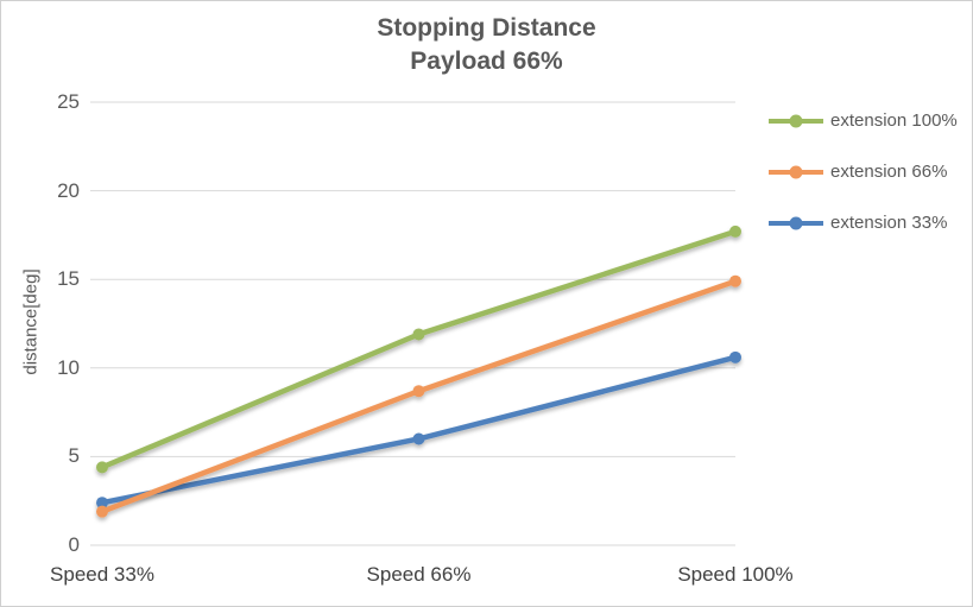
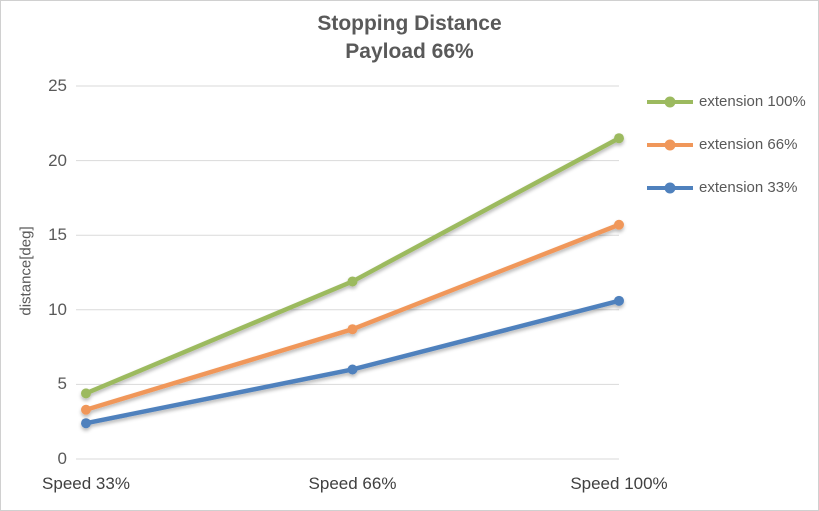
extension 66%/Speed 33%: 1.9 -> 3.3
extension 100%/Speed 100%: 17.7 -> 21.5
extension 66%/Speed 100%: 14.9 -> 15.7
